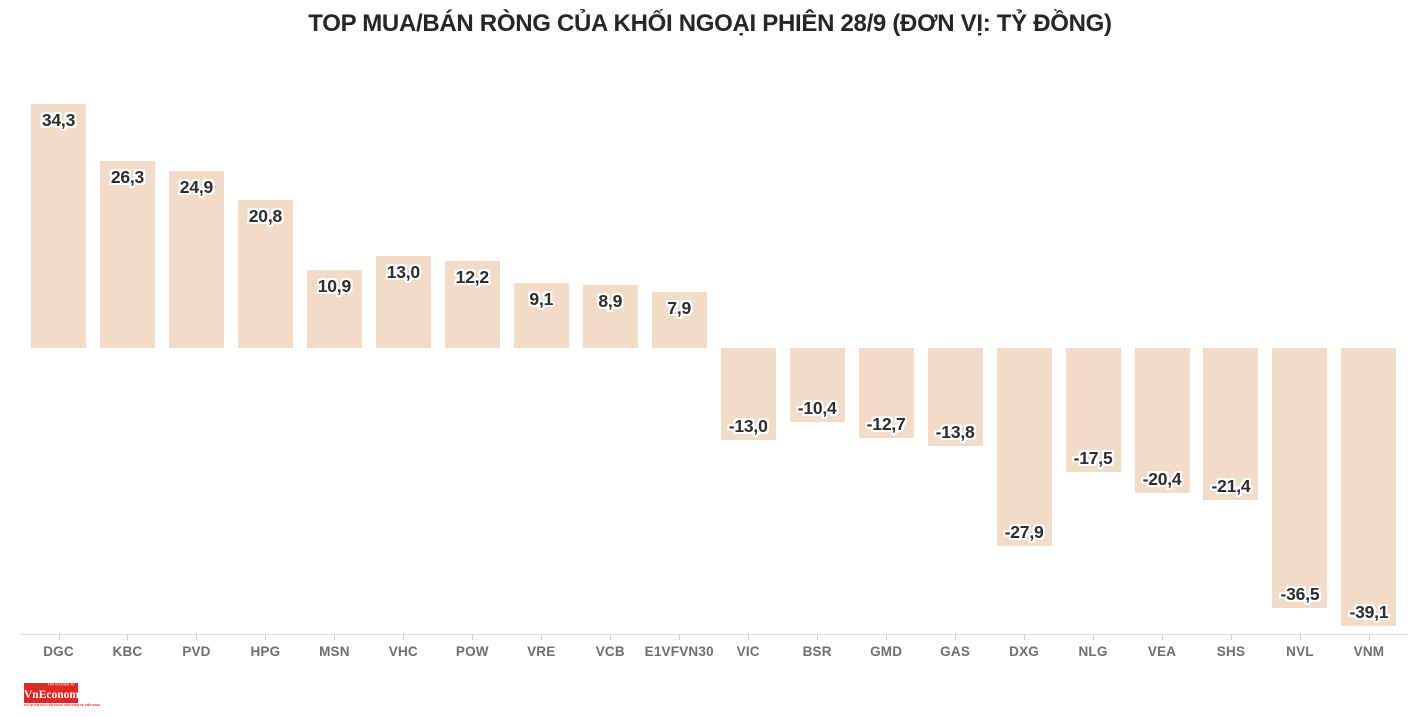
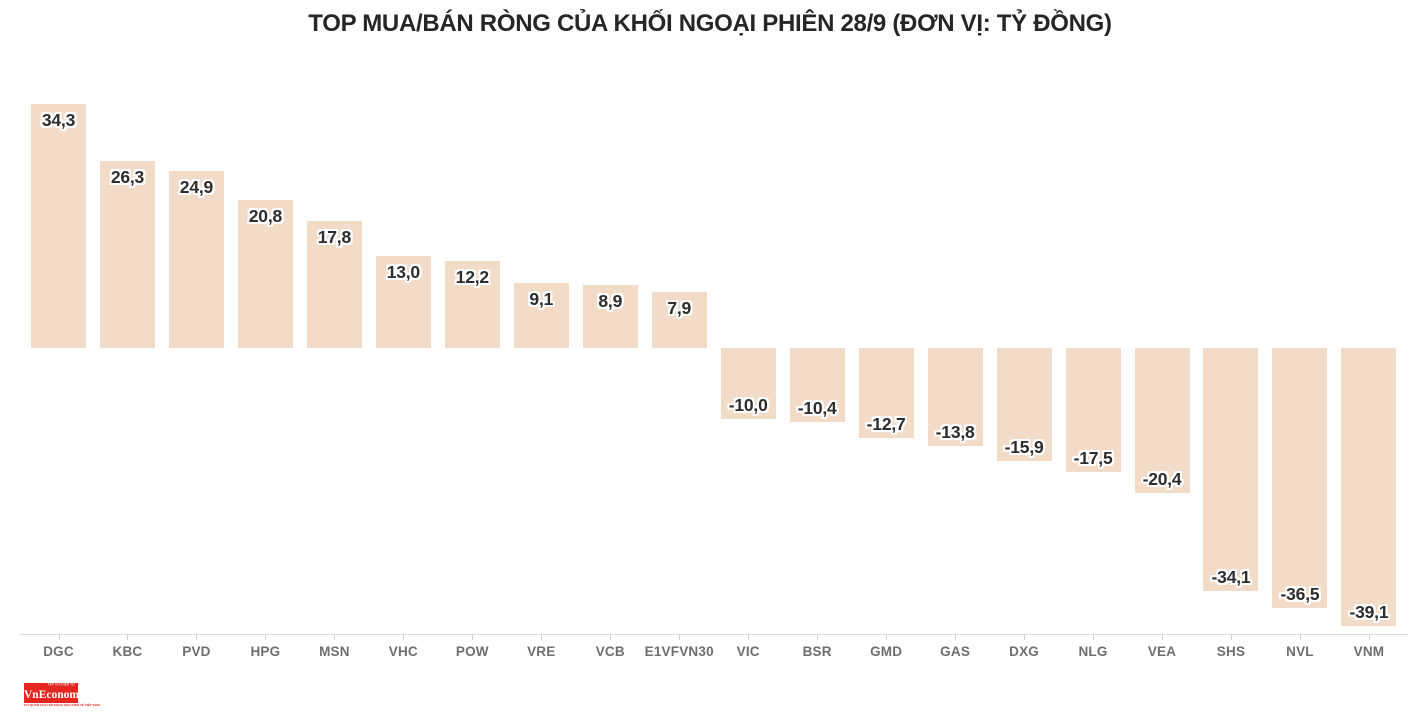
MSN: 10,9 -> 17,8
VIC: -13,0 -> -10,0
DXG: -27,9 -> -15,9
SHS: -21,4 -> -34,1
